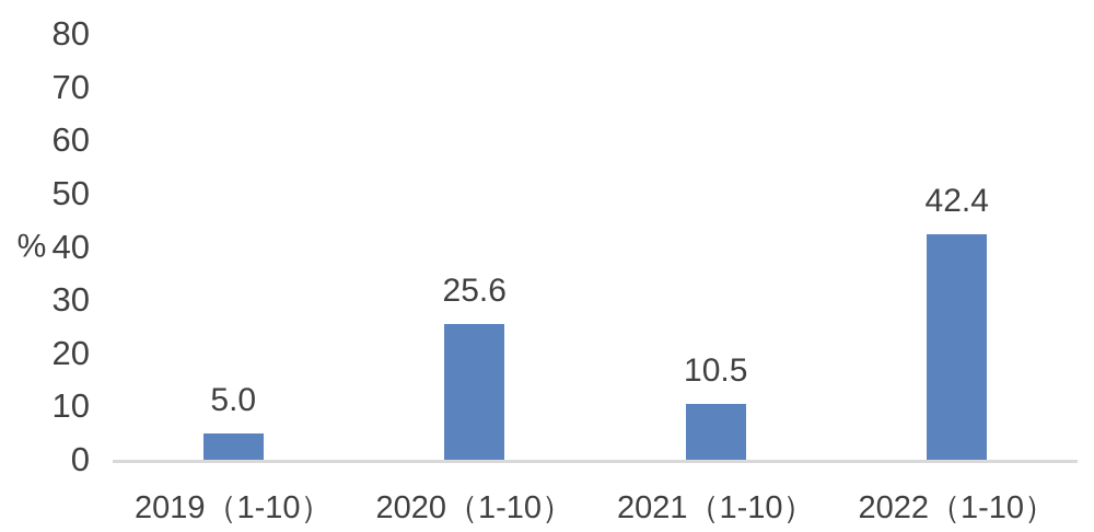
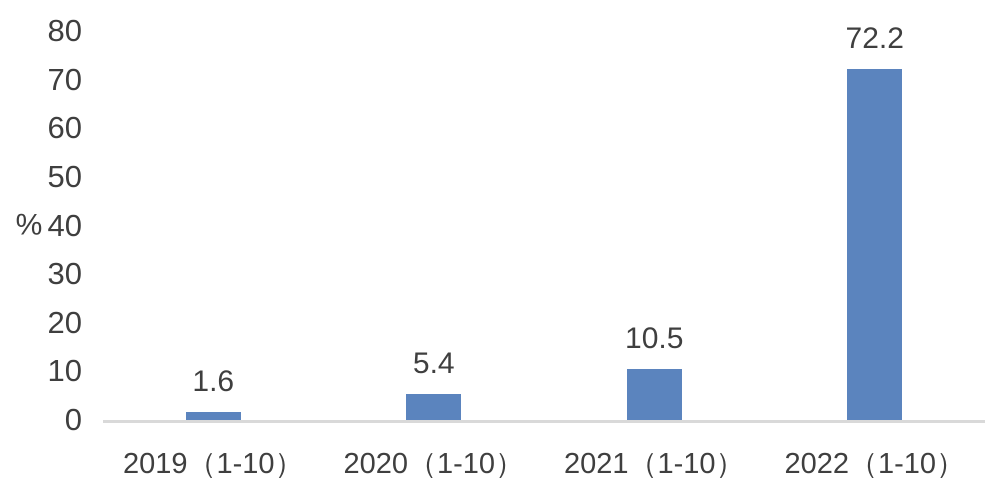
2019（1-10）: 5.0 -> 1.6
2020（1-10）: 25.6 -> 5.4
2022（1-10）: 42.4 -> 72.2
